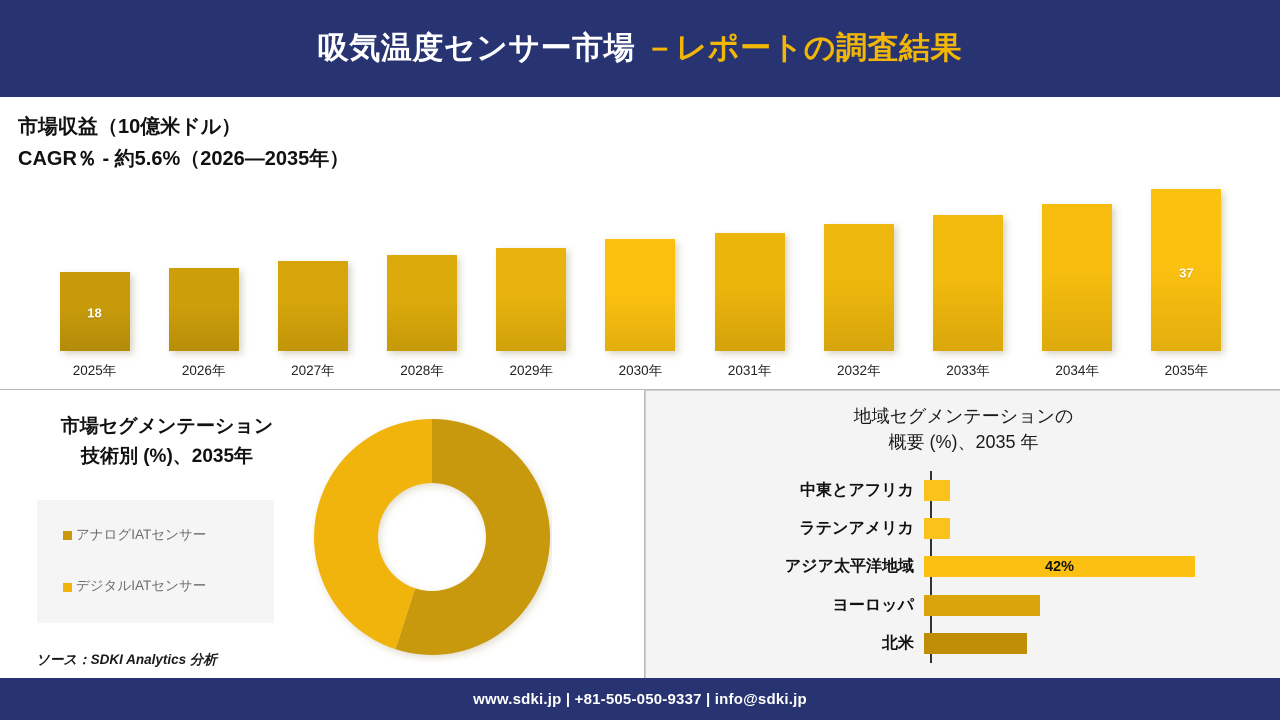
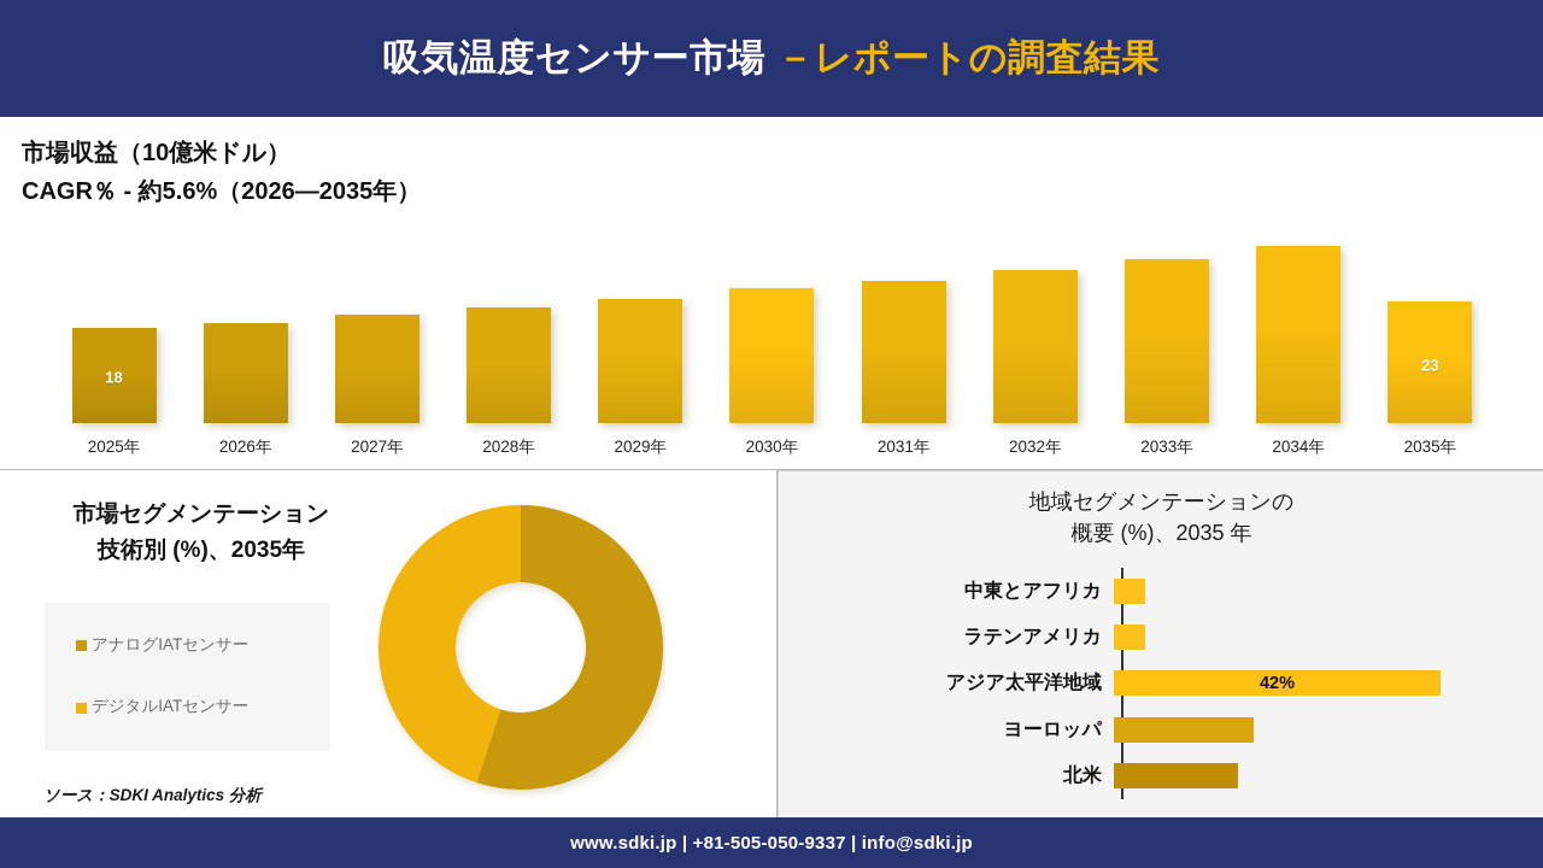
市場収益（10億米ドル）/2035年: 37 -> 23
